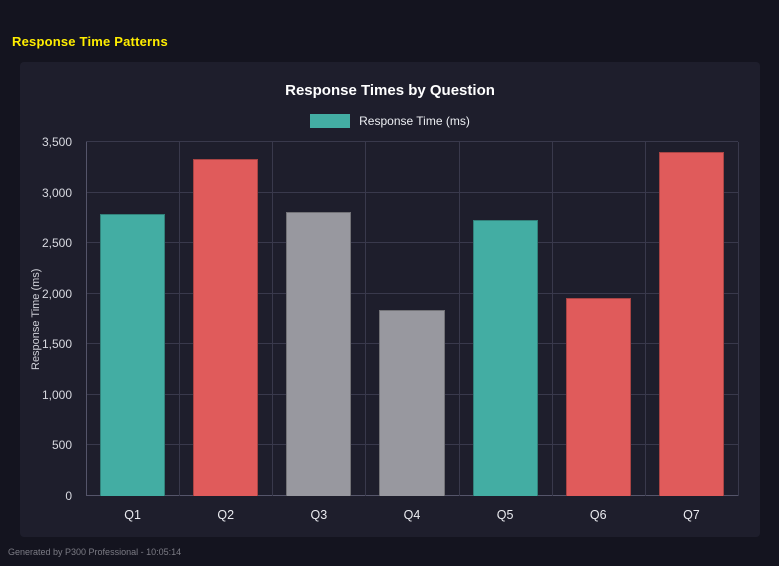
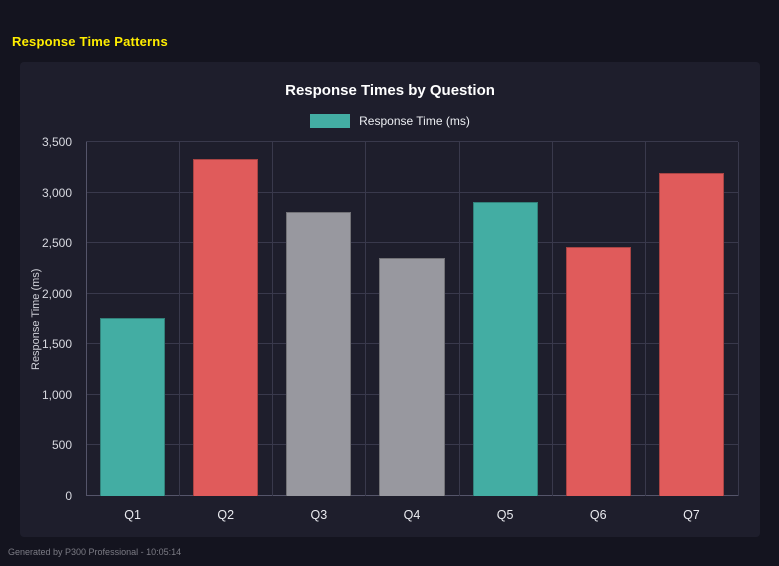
Q1: 2790 -> 1760
Q4: 1840 -> 2350
Q5: 2730 -> 2910
Q6: 1960 -> 2460
Q7: 3400 -> 3190
